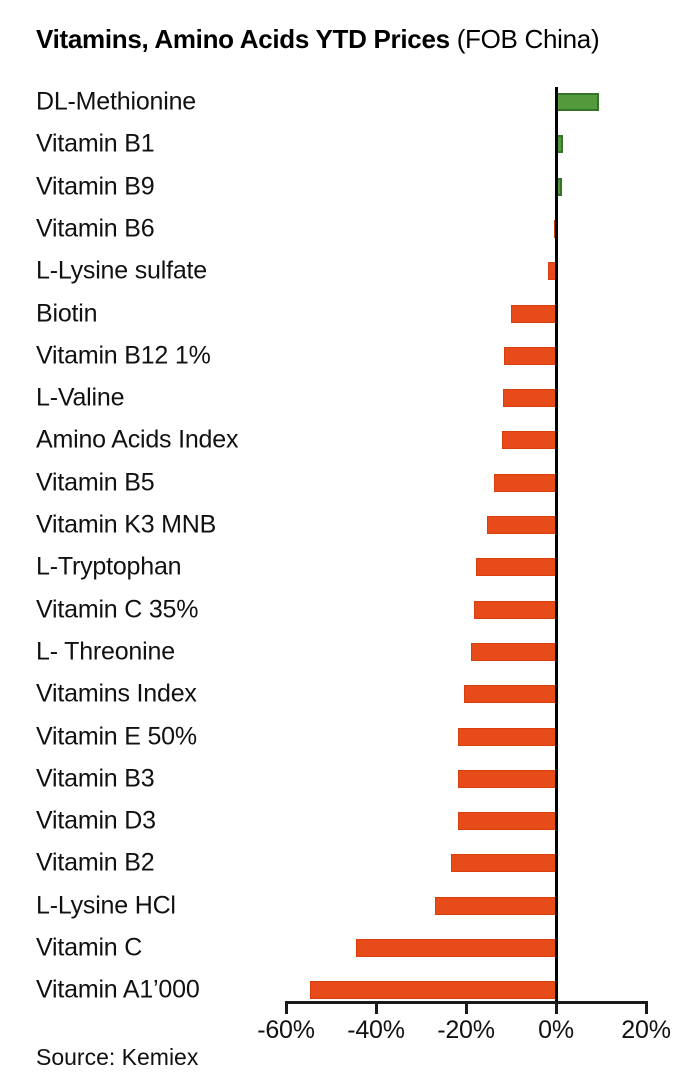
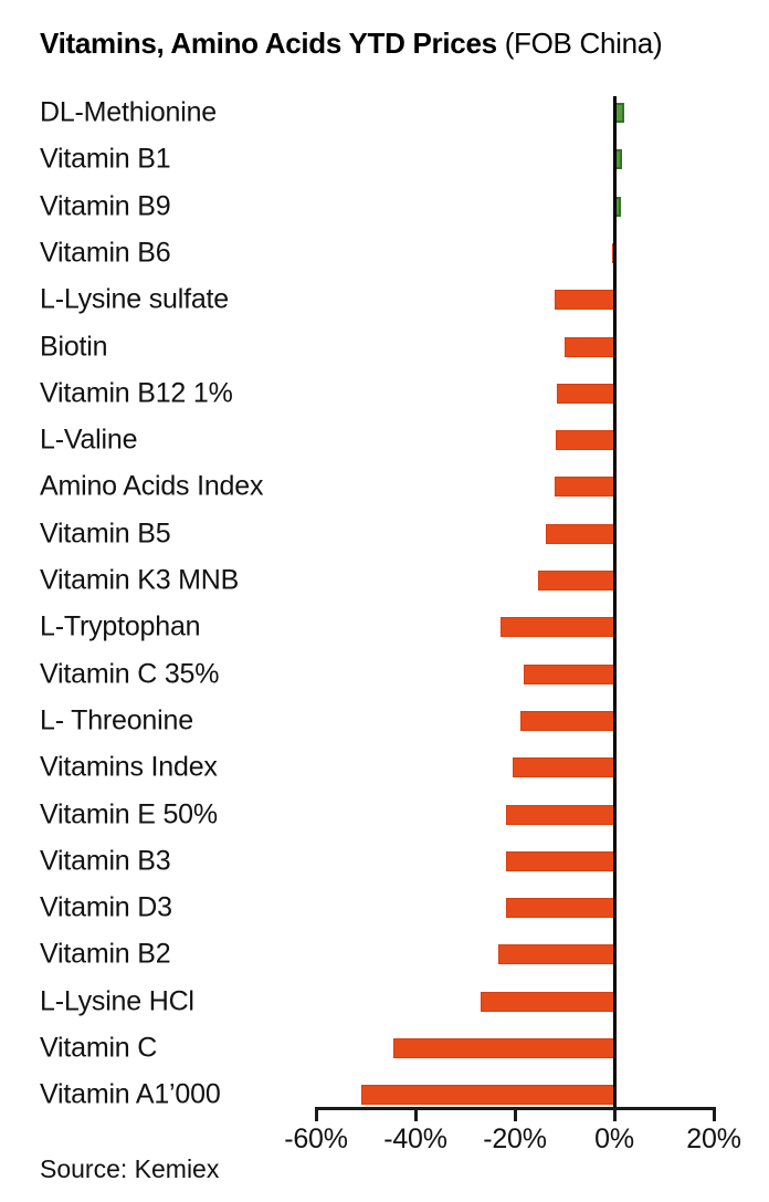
DL-Methionine: 10% -> 2%
L-Lysine sulfate: -2% -> -12%
L-Tryptophan: -18% -> -23%
Vitamin A1’000: -55% -> -51%
